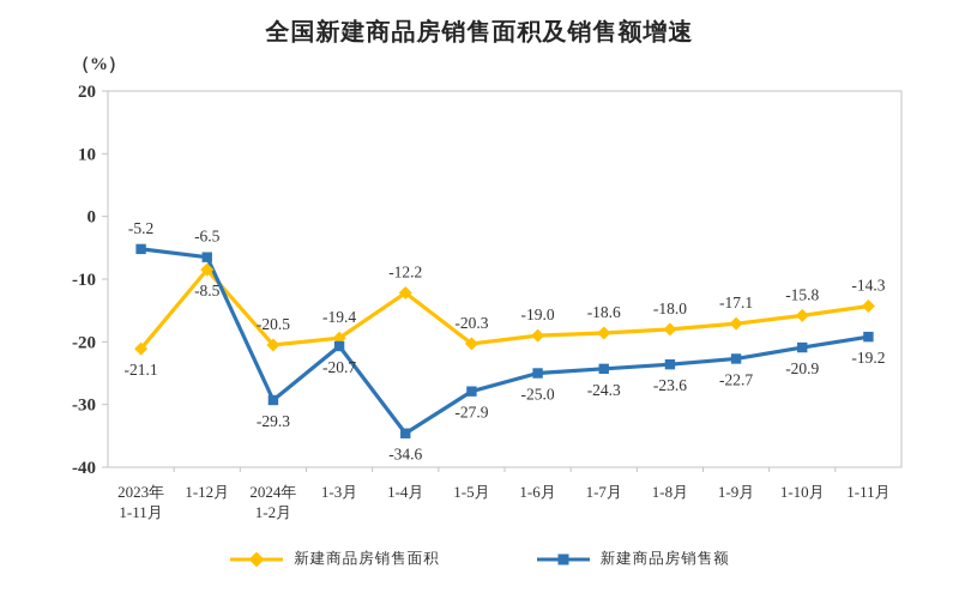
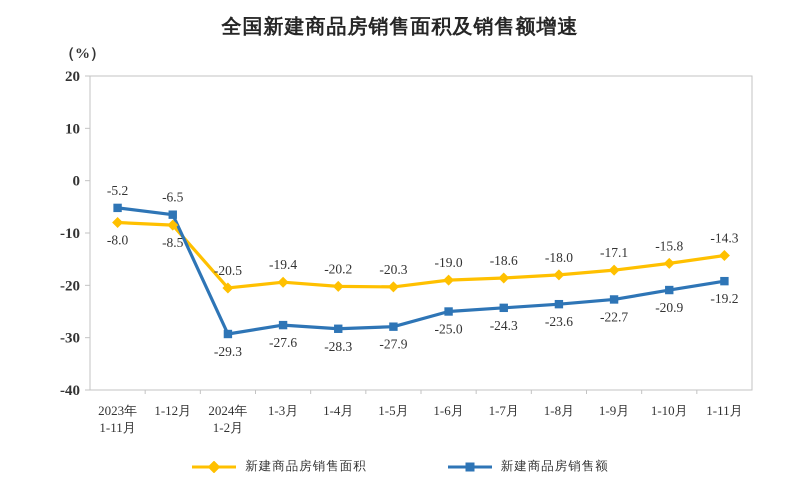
新建商品房销售面积/2023年 1-11月: -21.1 -> -8.0
新建商品房销售额/1-3月: -20.7 -> -27.6
新建商品房销售面积/1-4月: -12.2 -> -20.2
新建商品房销售额/1-4月: -34.6 -> -28.3
